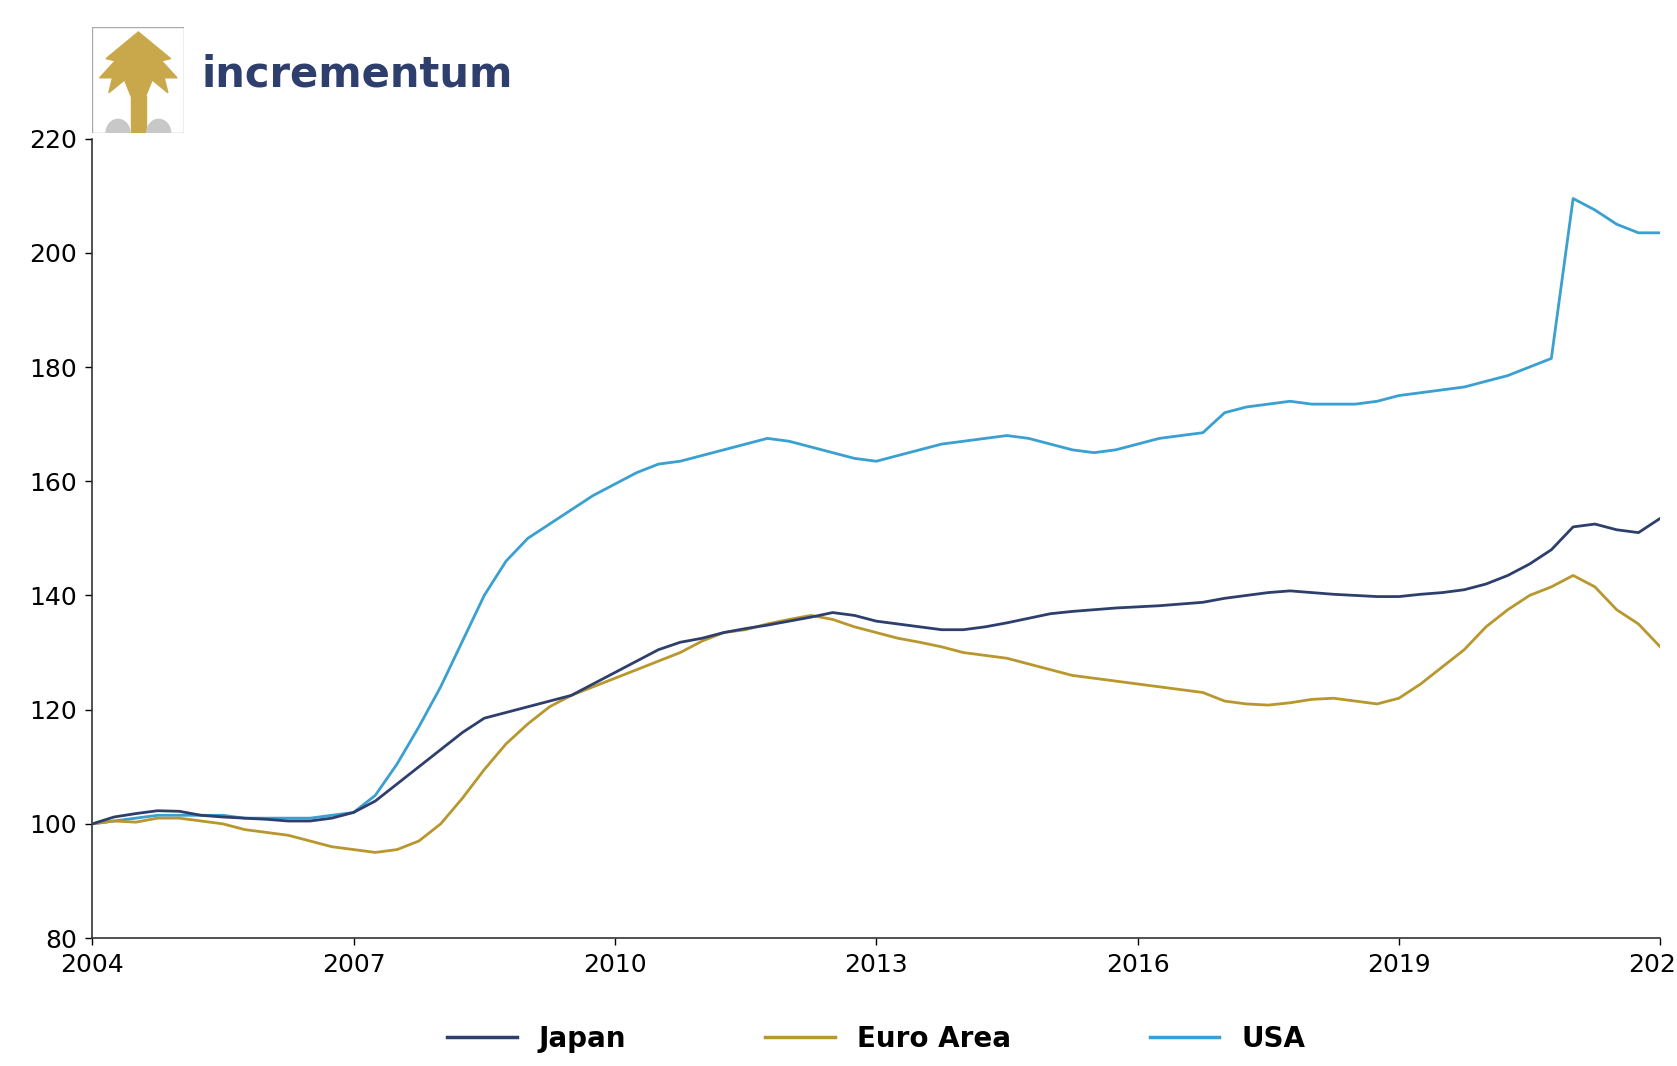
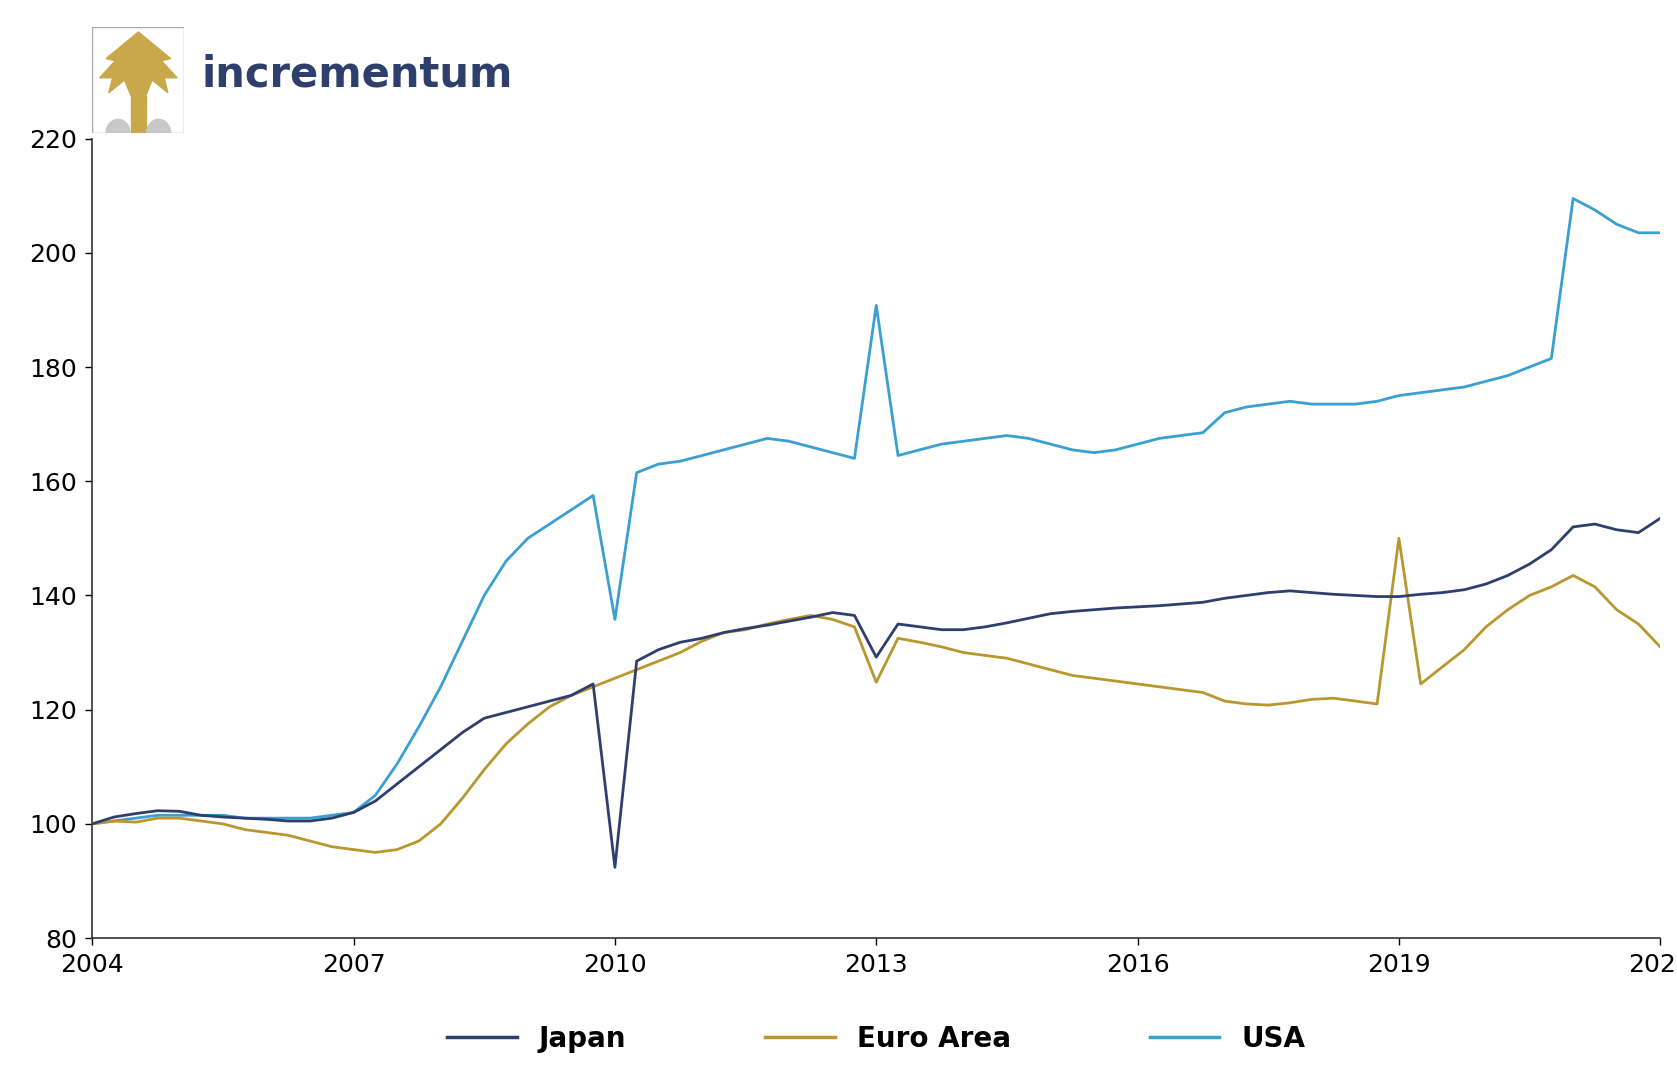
Japan/2010: 126.5 -> 92.4
USA/2010: 159.5 -> 135.8
Japan/2013: 135.5 -> 129.2
Euro Area/2013: 133.5 -> 124.8
USA/2013: 163.5 -> 190.8
Euro Area/2019: 122.0 -> 150.0
